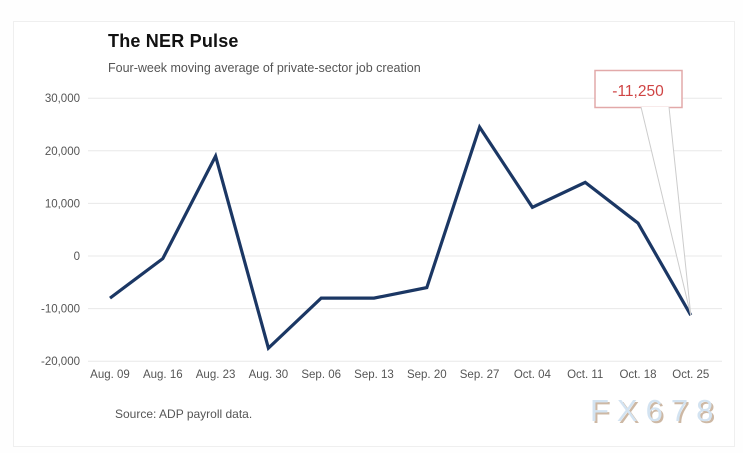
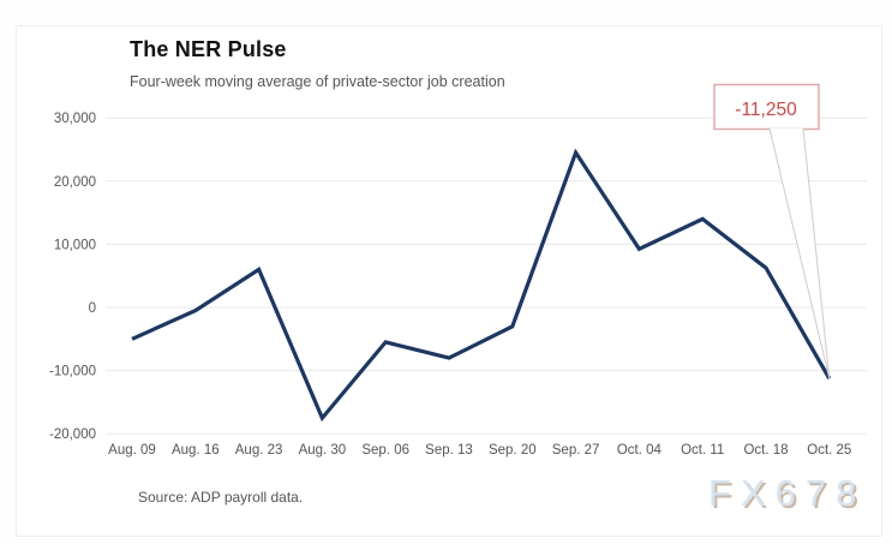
Aug. 09: -8000 -> -5000
Aug. 23: 19000 -> 6000
Sep. 06: -8000 -> -6000
Sep. 20: -6000 -> -3000
